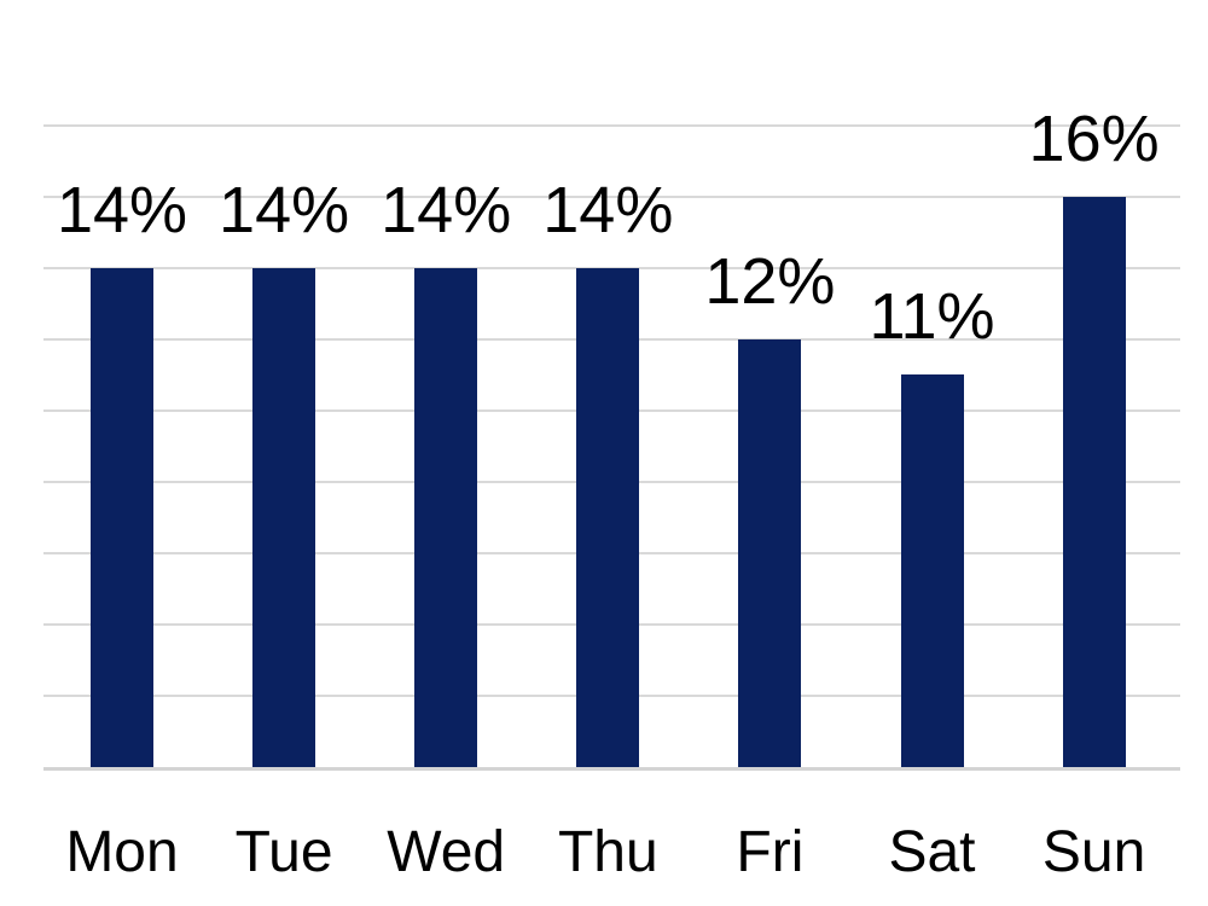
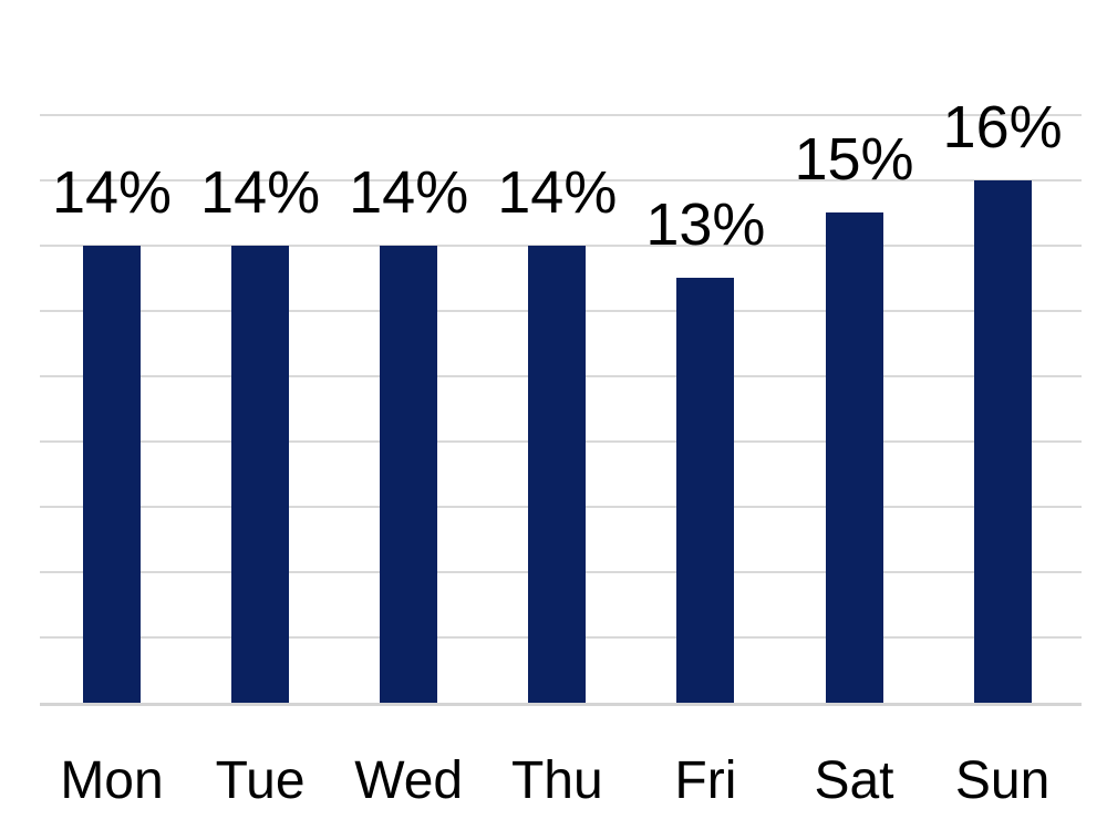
Fri: 12% -> 13%
Sat: 11% -> 15%
